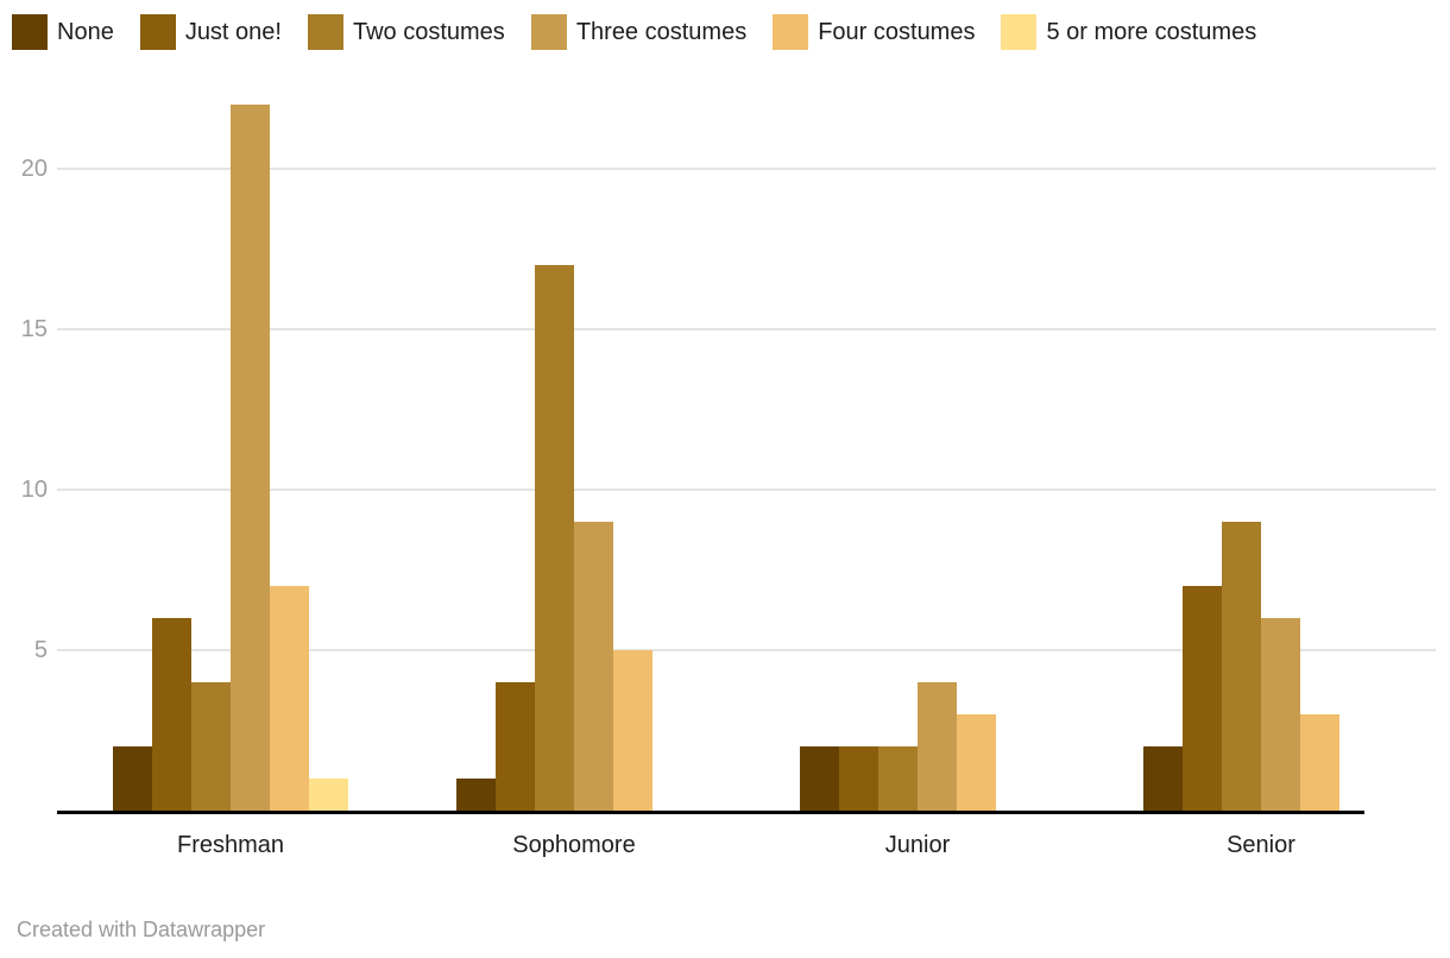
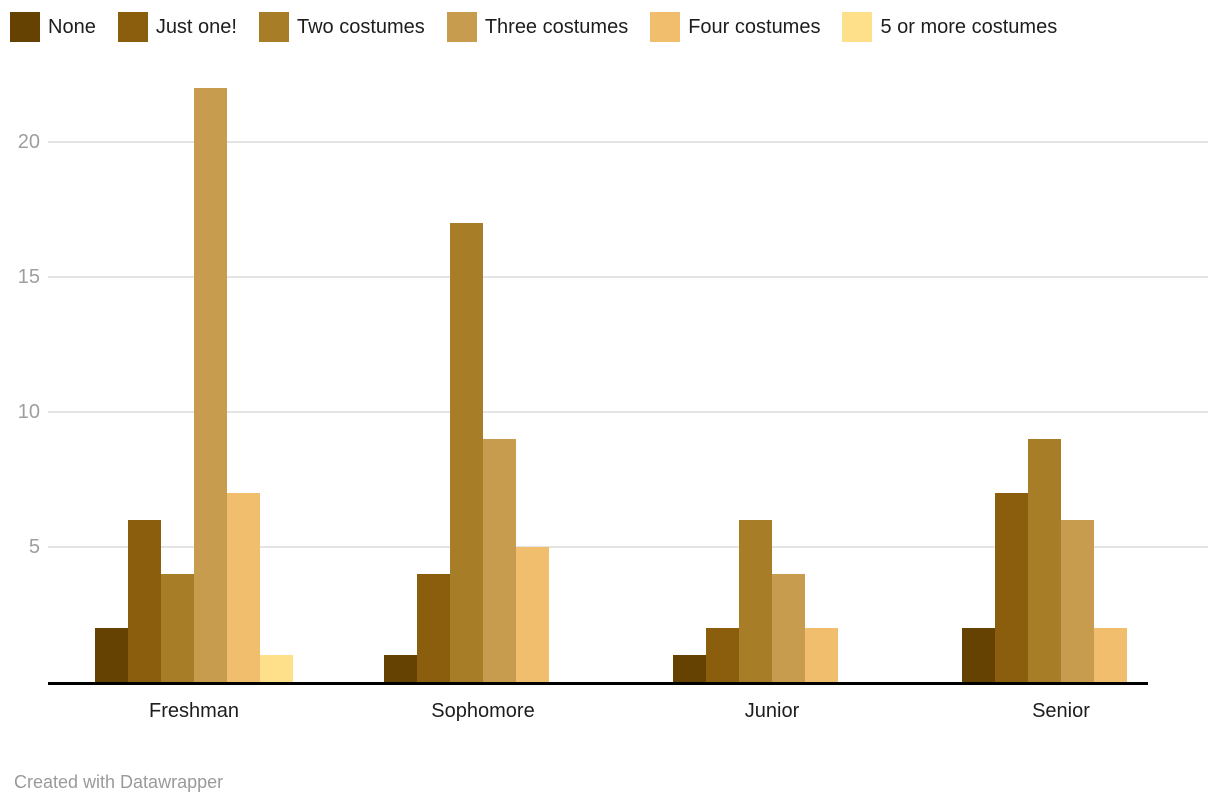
None/Junior: 2 -> 1
Two costumes/Junior: 2 -> 6
Four costumes/Junior: 3 -> 2
Four costumes/Senior: 3 -> 2
